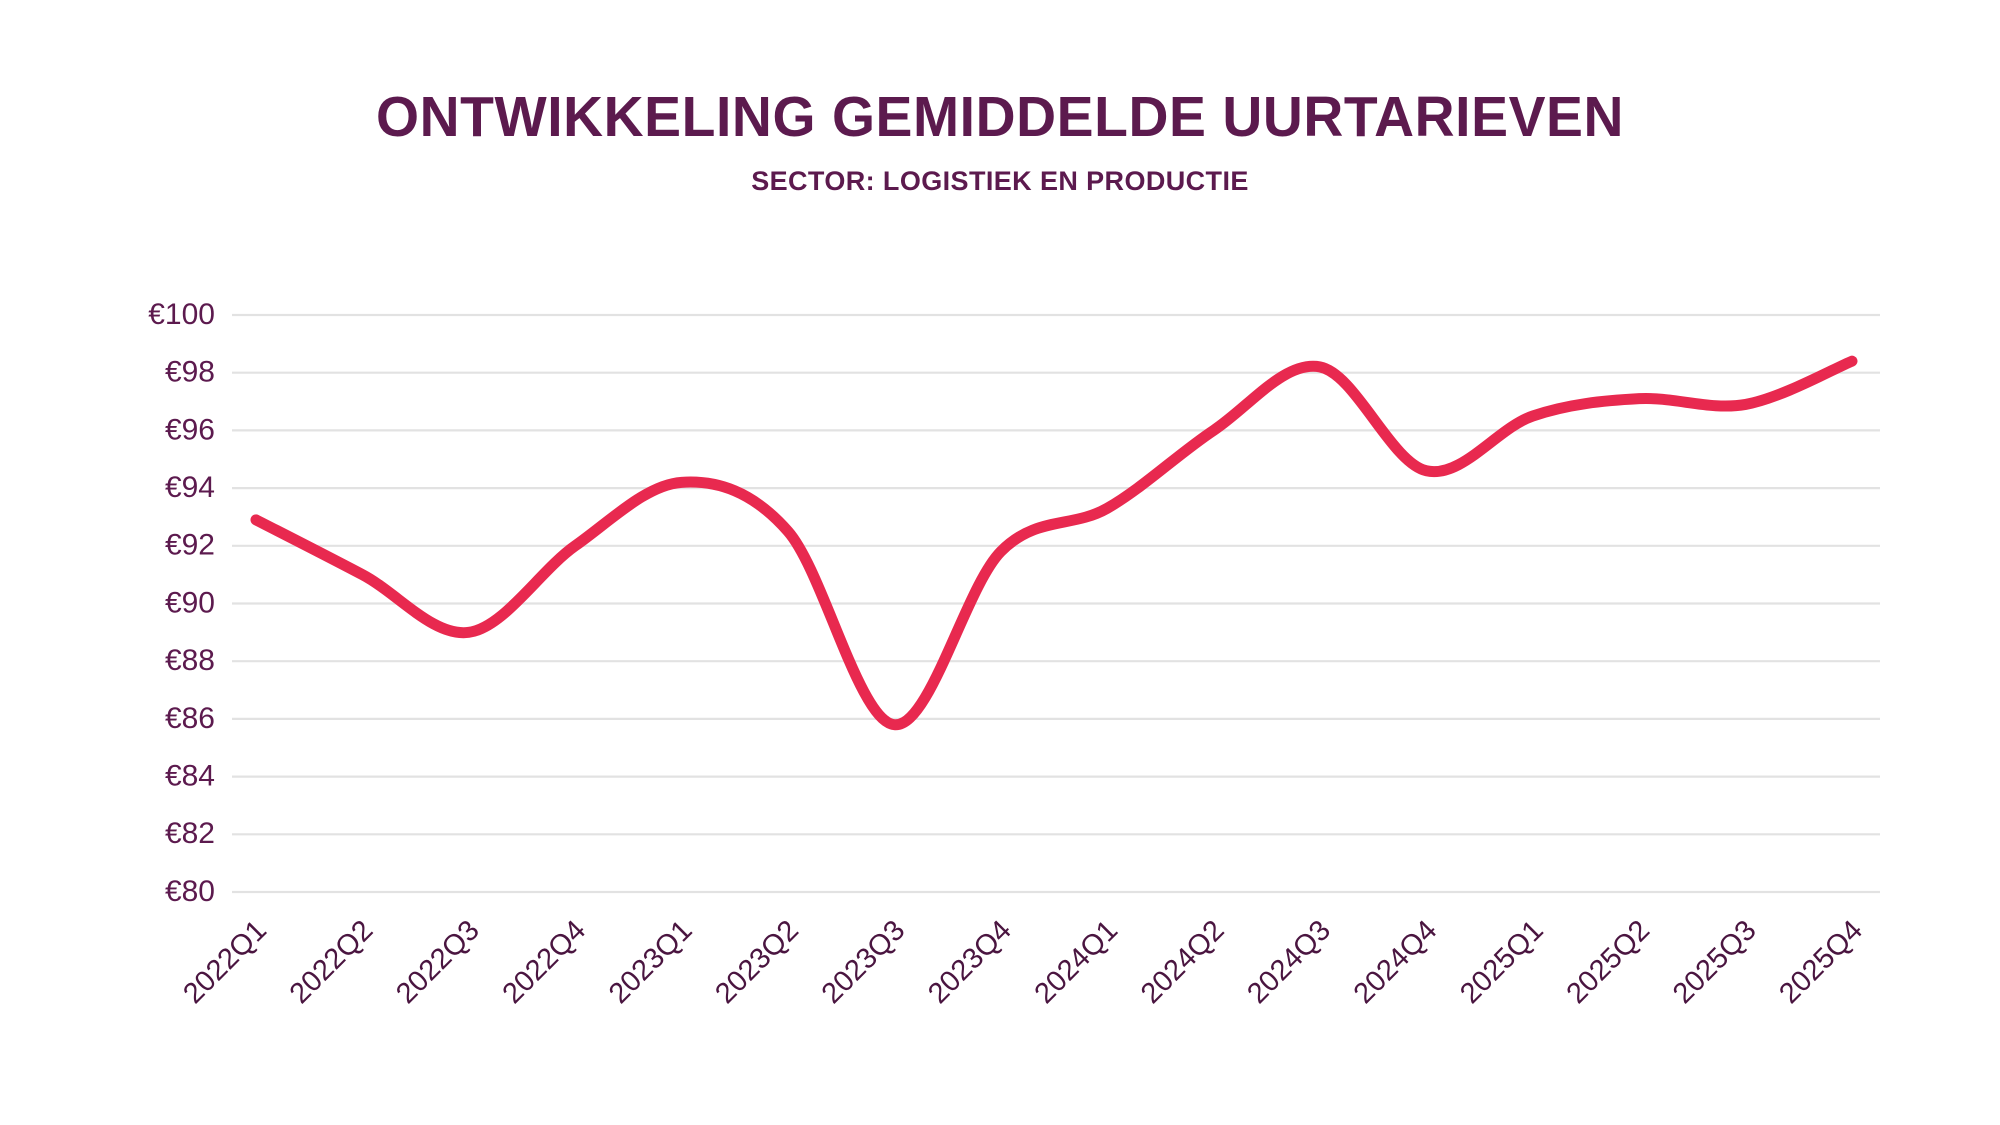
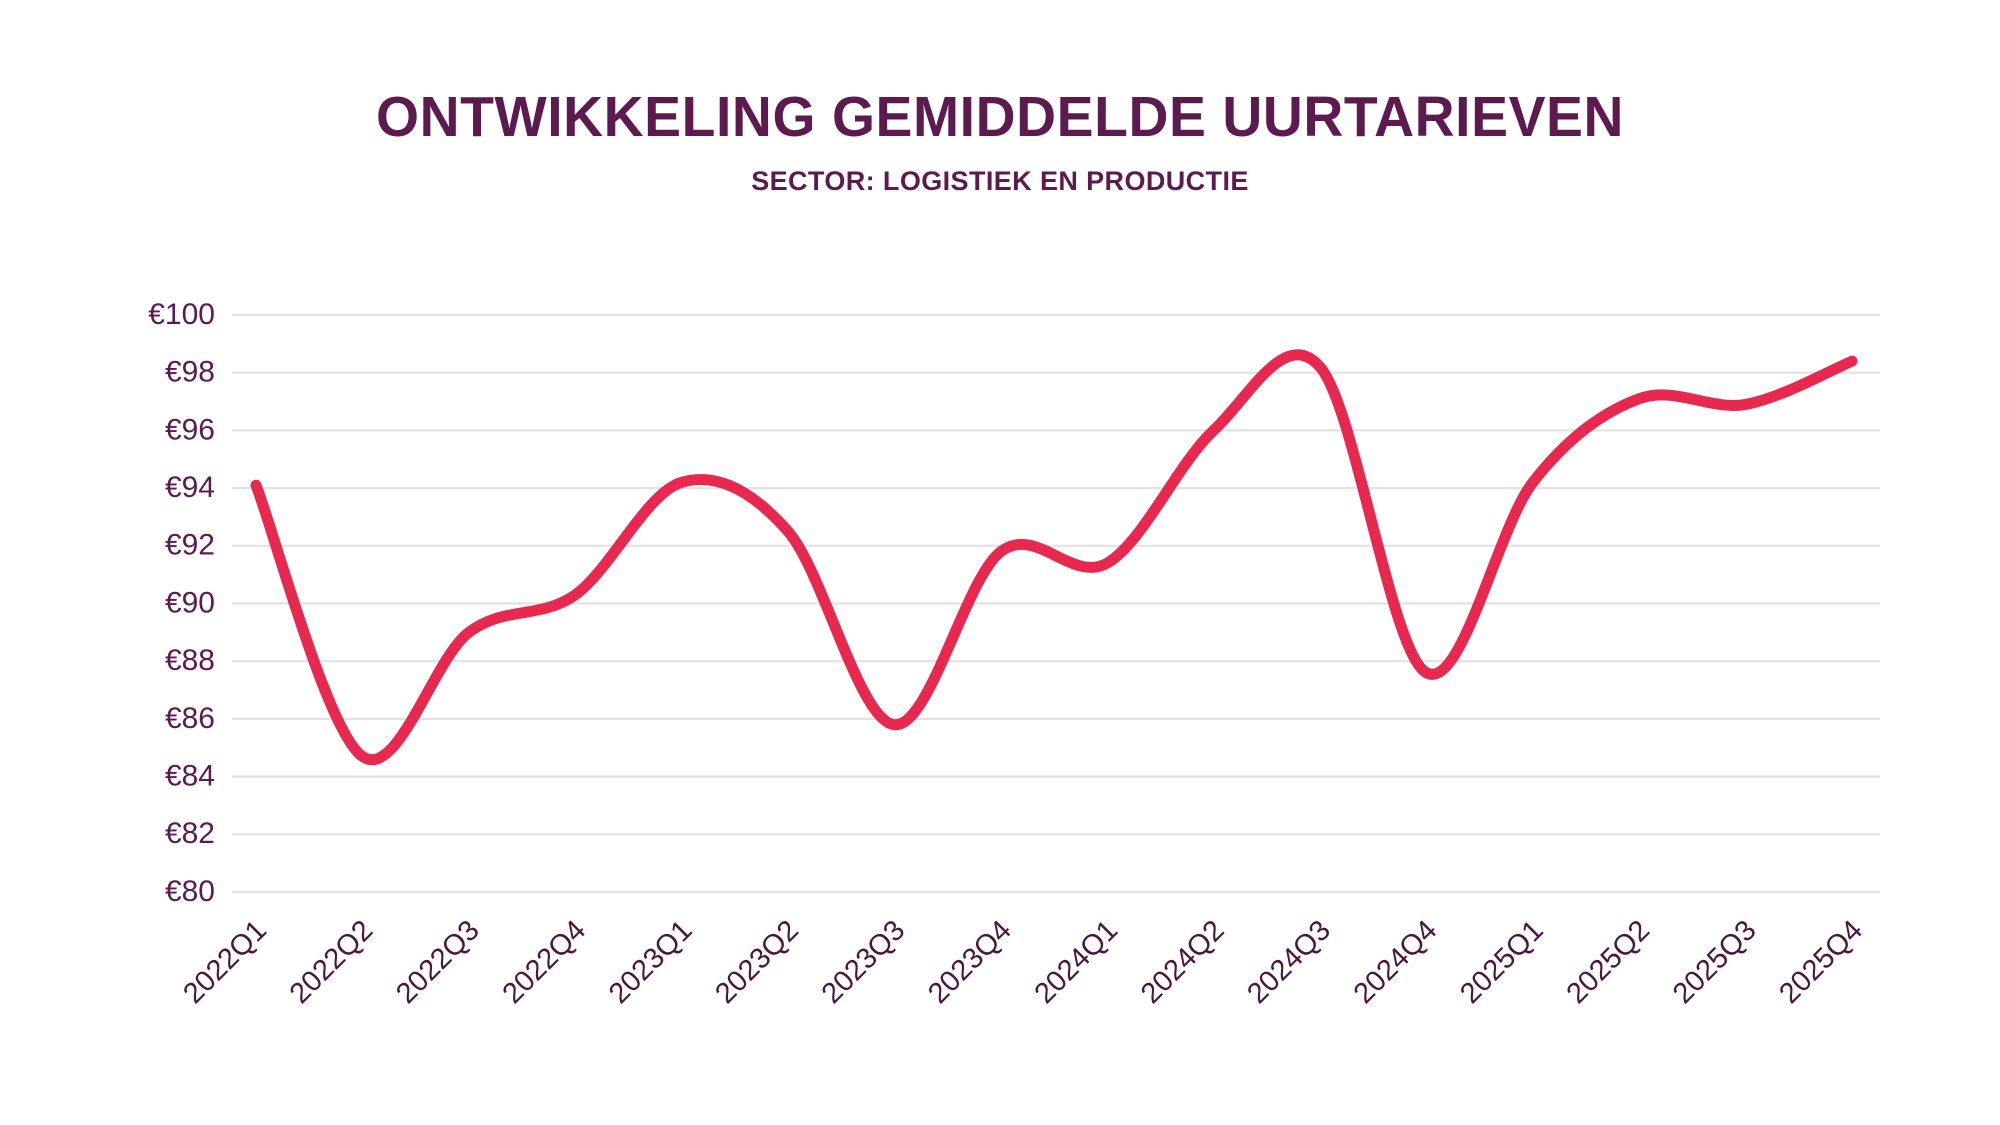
2022Q1: €92.9 -> €94.1
2022Q2: €91.0 -> €84.7
2022Q4: €92.0 -> €90.3
2024Q1: €93.3 -> €91.4
2024Q4: €94.6 -> €87.6
2025Q1: €96.5 -> €94.2
